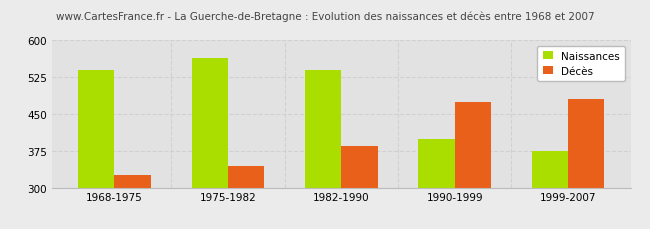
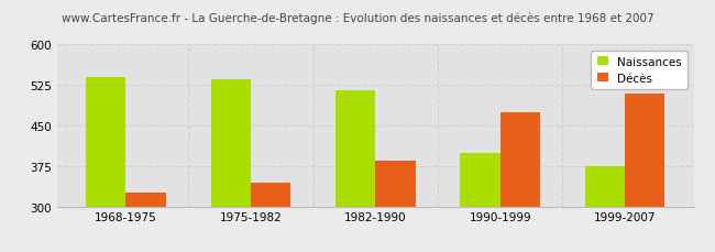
Naissances/1975-1982: 565 -> 535
Naissances/1982-1990: 540 -> 515
Décès/1999-2007: 480 -> 510
